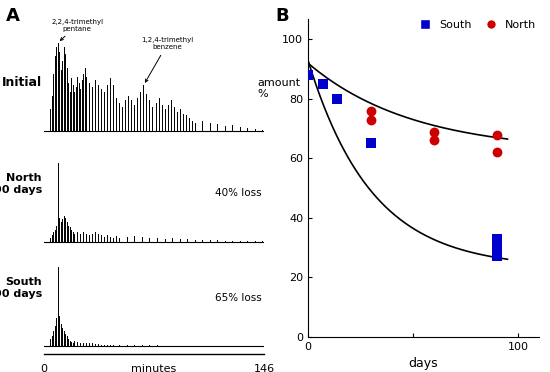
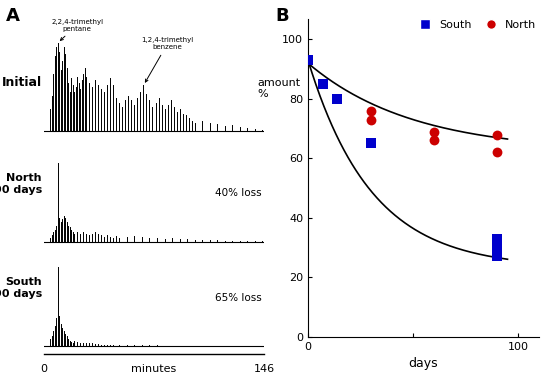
South/0: 88 -> 93
